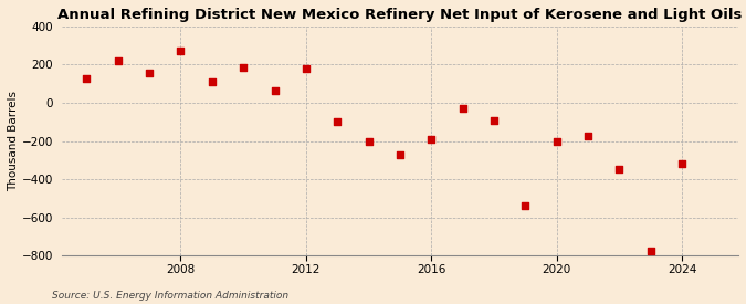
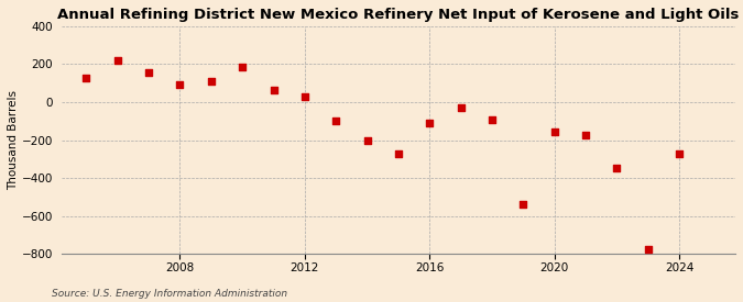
2008: 270 -> 100
2012: 180 -> 30
2016: -190 -> -110
2020: -200 -> -160
2024: -320 -> -270
